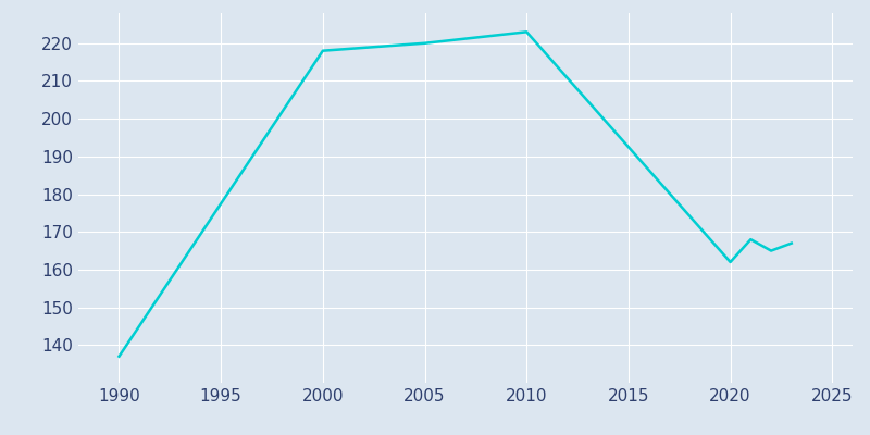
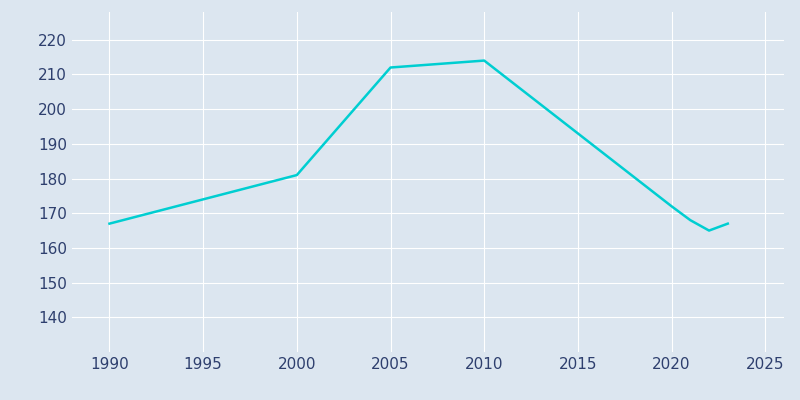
1990: 137 -> 167
2000: 218 -> 181
2005: 220 -> 212
2010: 223 -> 214
2020: 162 -> 172
